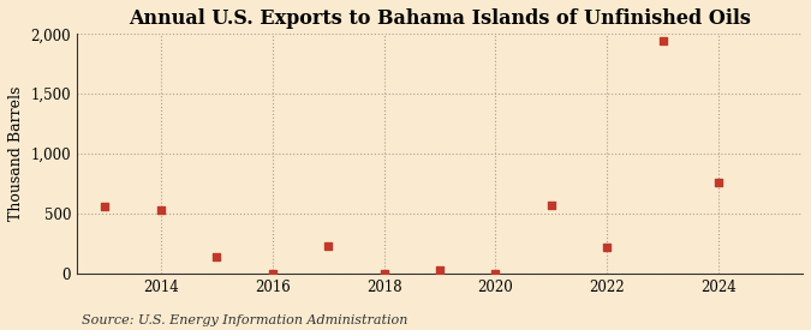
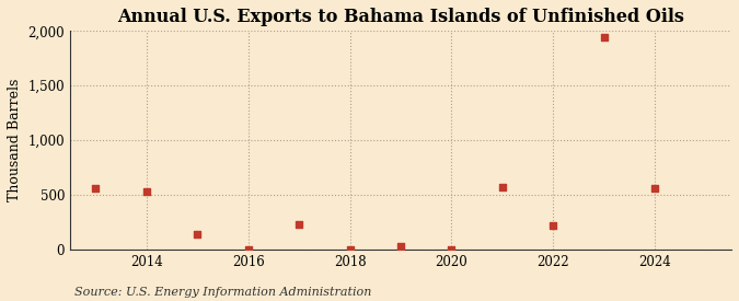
2024: 760 -> 560
